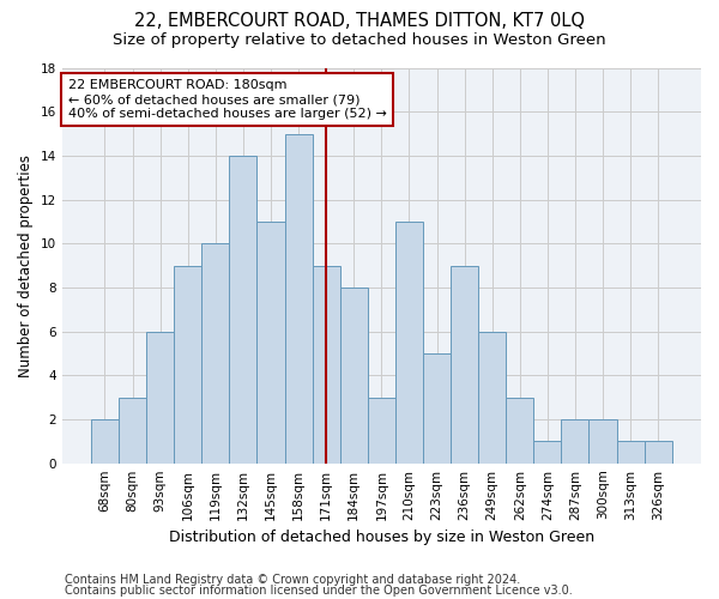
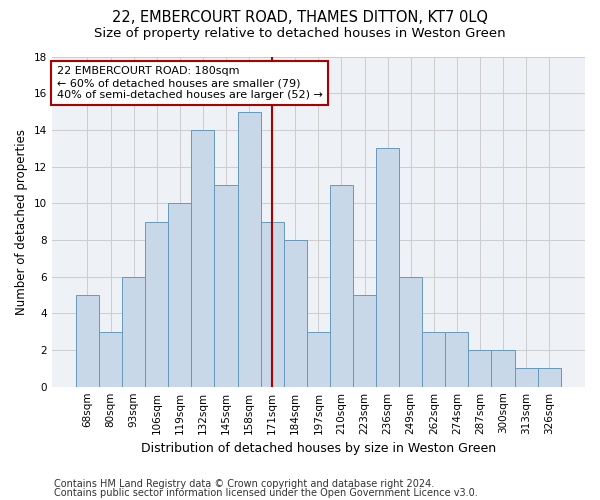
68sqm: 2 -> 5
236sqm: 9 -> 13
274sqm: 1 -> 3
